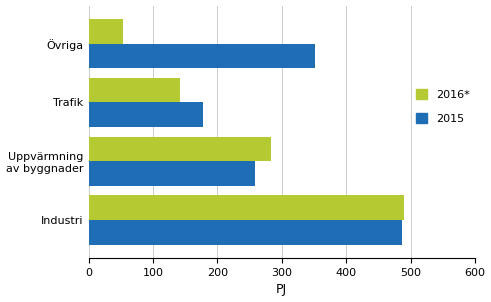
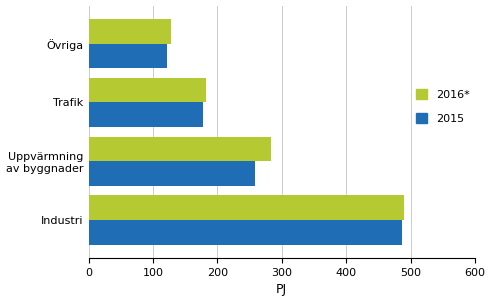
2016*/Övriga: 54 -> 128
2015/Övriga: 352 -> 122
2016*/Trafik: 142 -> 183
